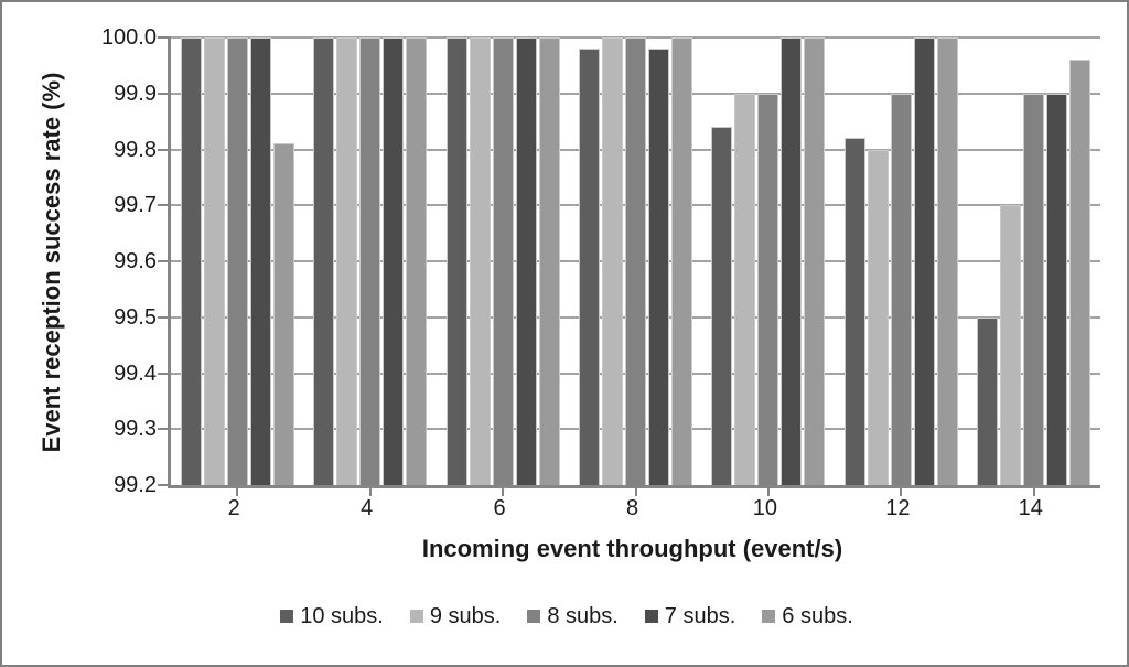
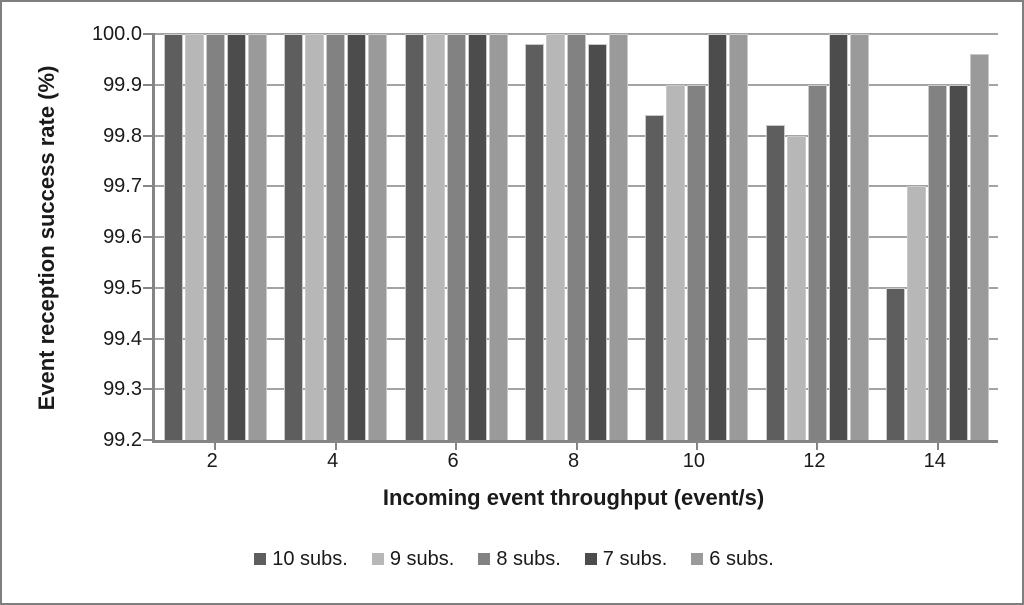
6 subs./2: 99.81 -> 100.00
